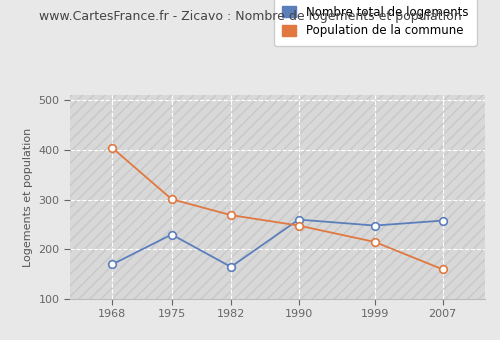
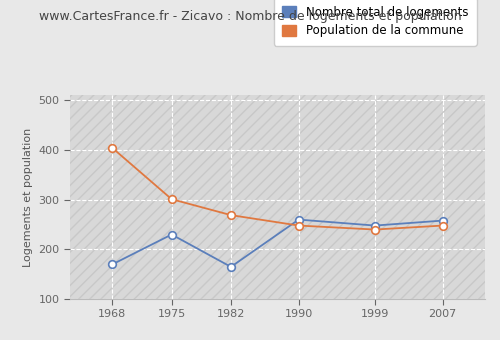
Population de la commune/1999: 215 -> 240
Population de la commune/2007: 160 -> 248
